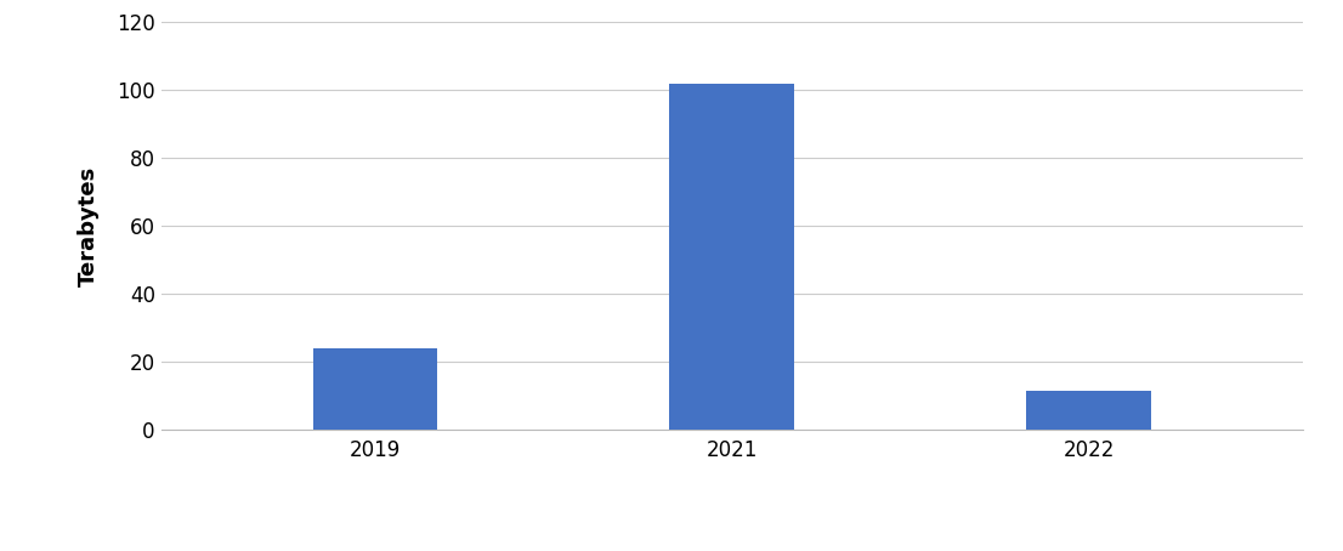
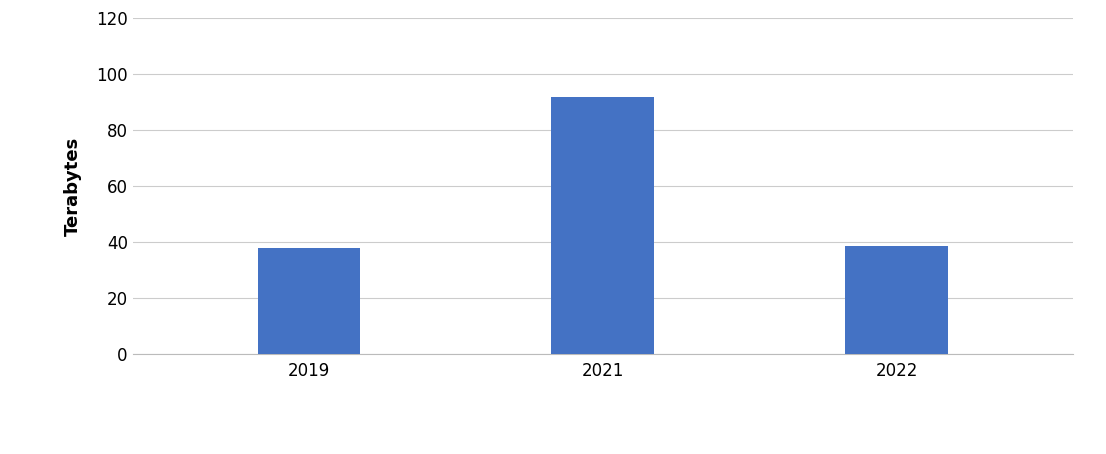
2019: 24.0 -> 38.0
2021: 102.0 -> 92.0
2022: 11.6 -> 38.5
